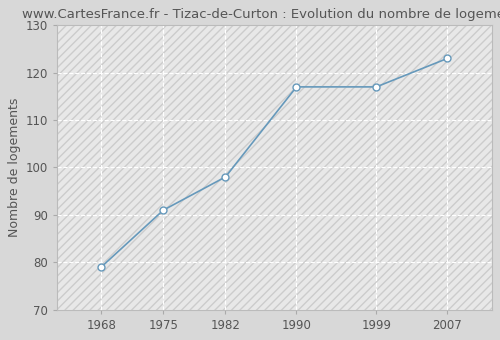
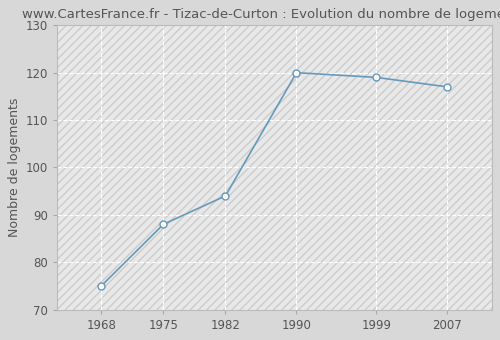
1968: 79 -> 75
1975: 91 -> 88
1982: 98 -> 94
1990: 117 -> 120
1999: 117 -> 119
2007: 123 -> 117
